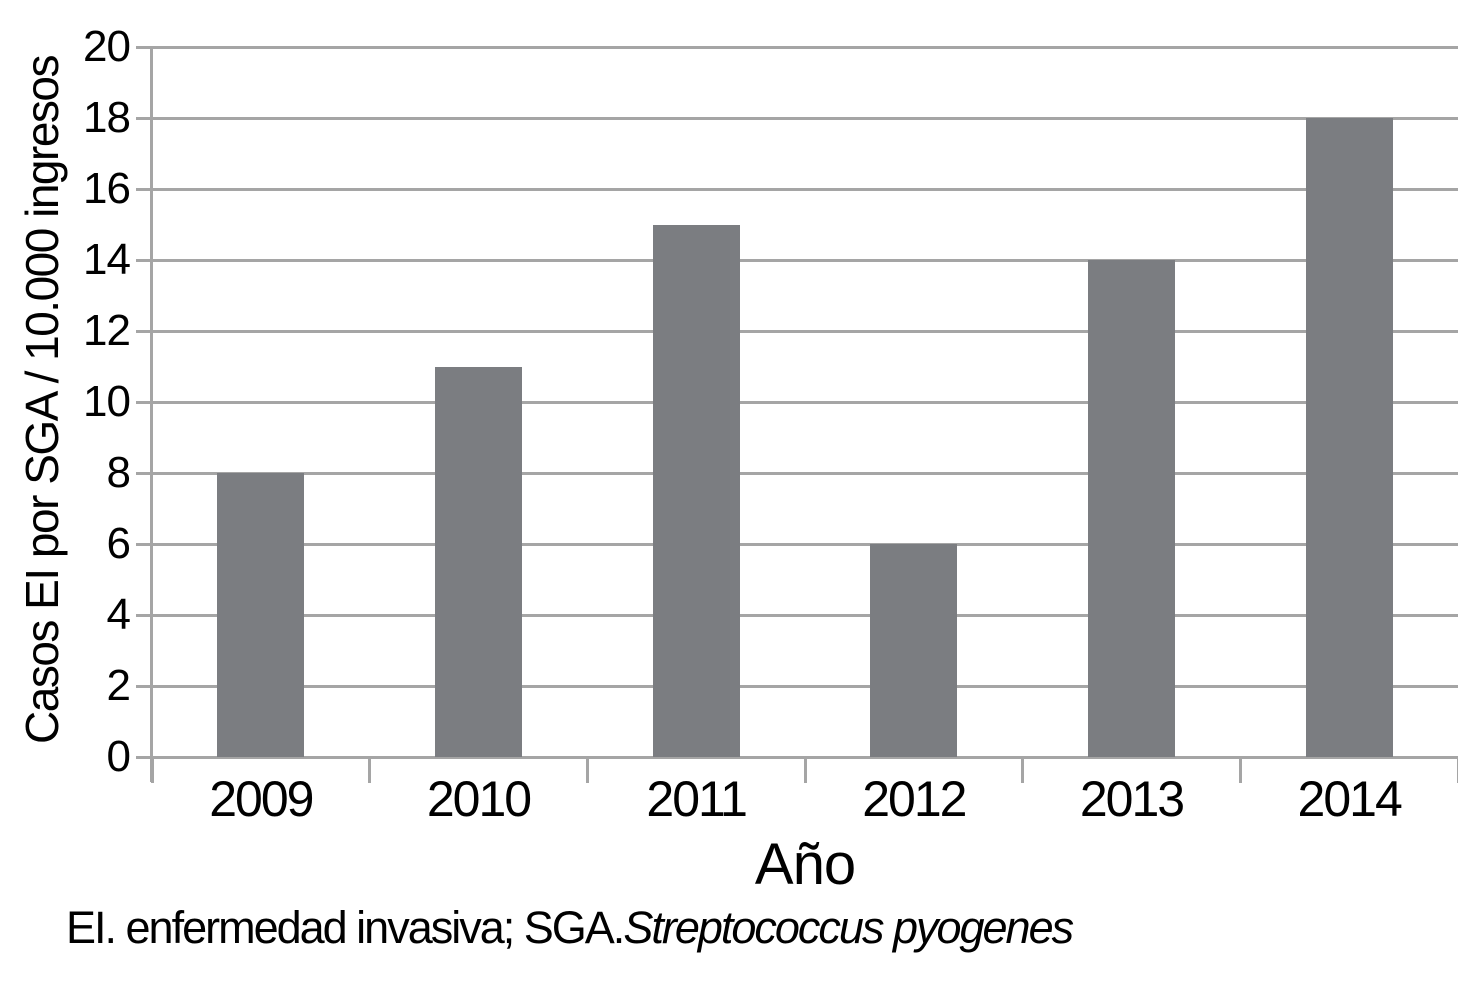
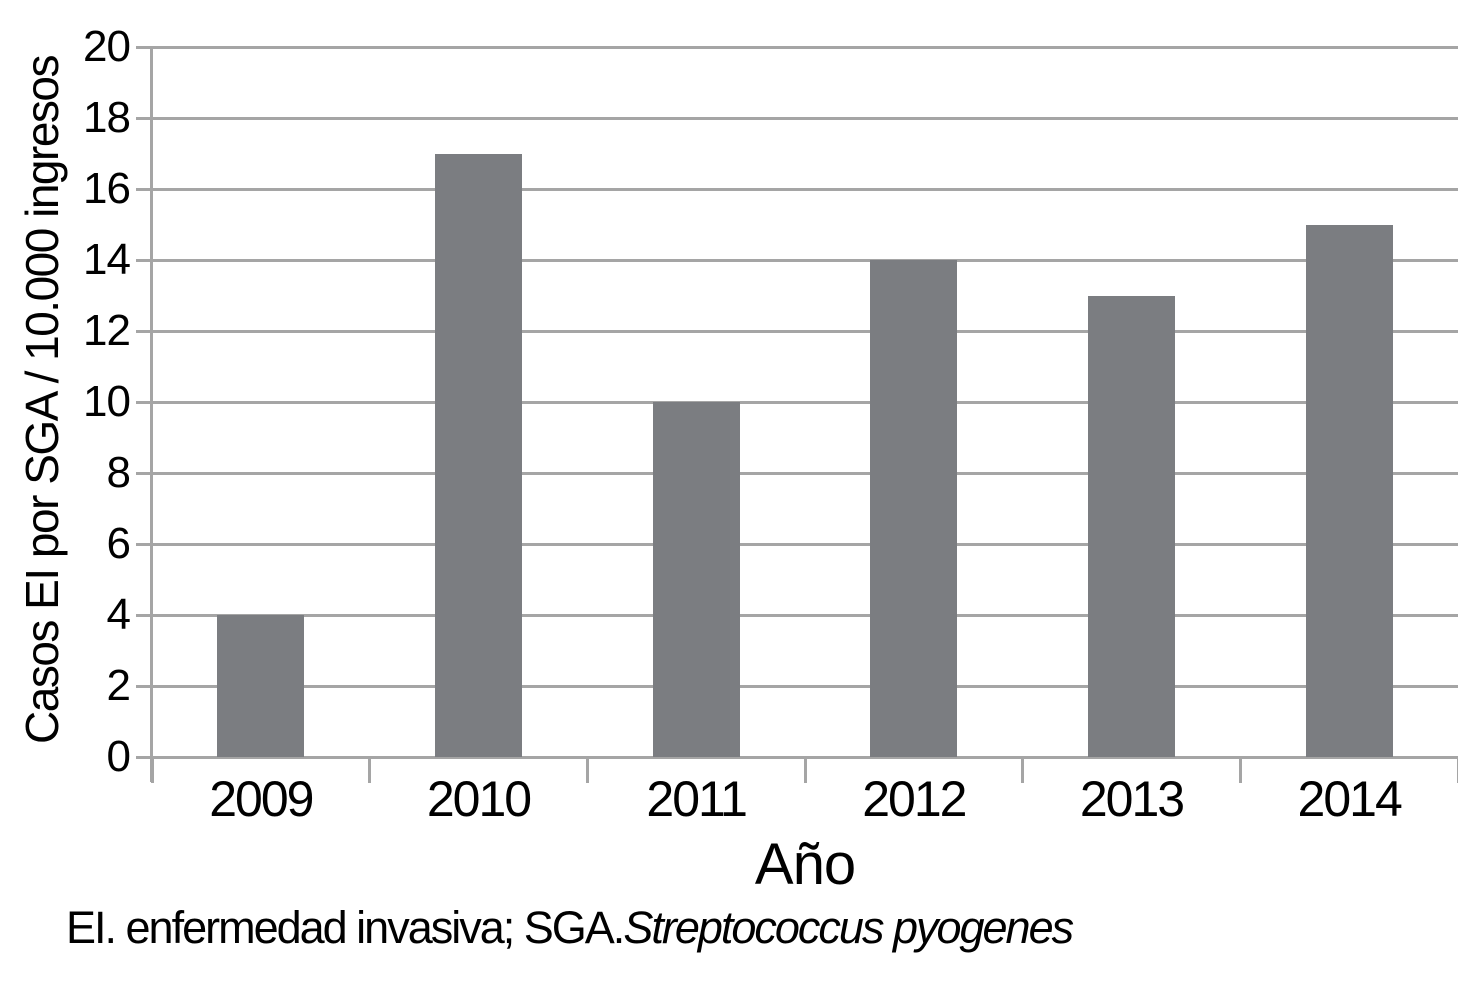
2009: 8 -> 4
2010: 11 -> 17
2011: 15 -> 10
2012: 6 -> 14
2013: 14 -> 13
2014: 18 -> 15
